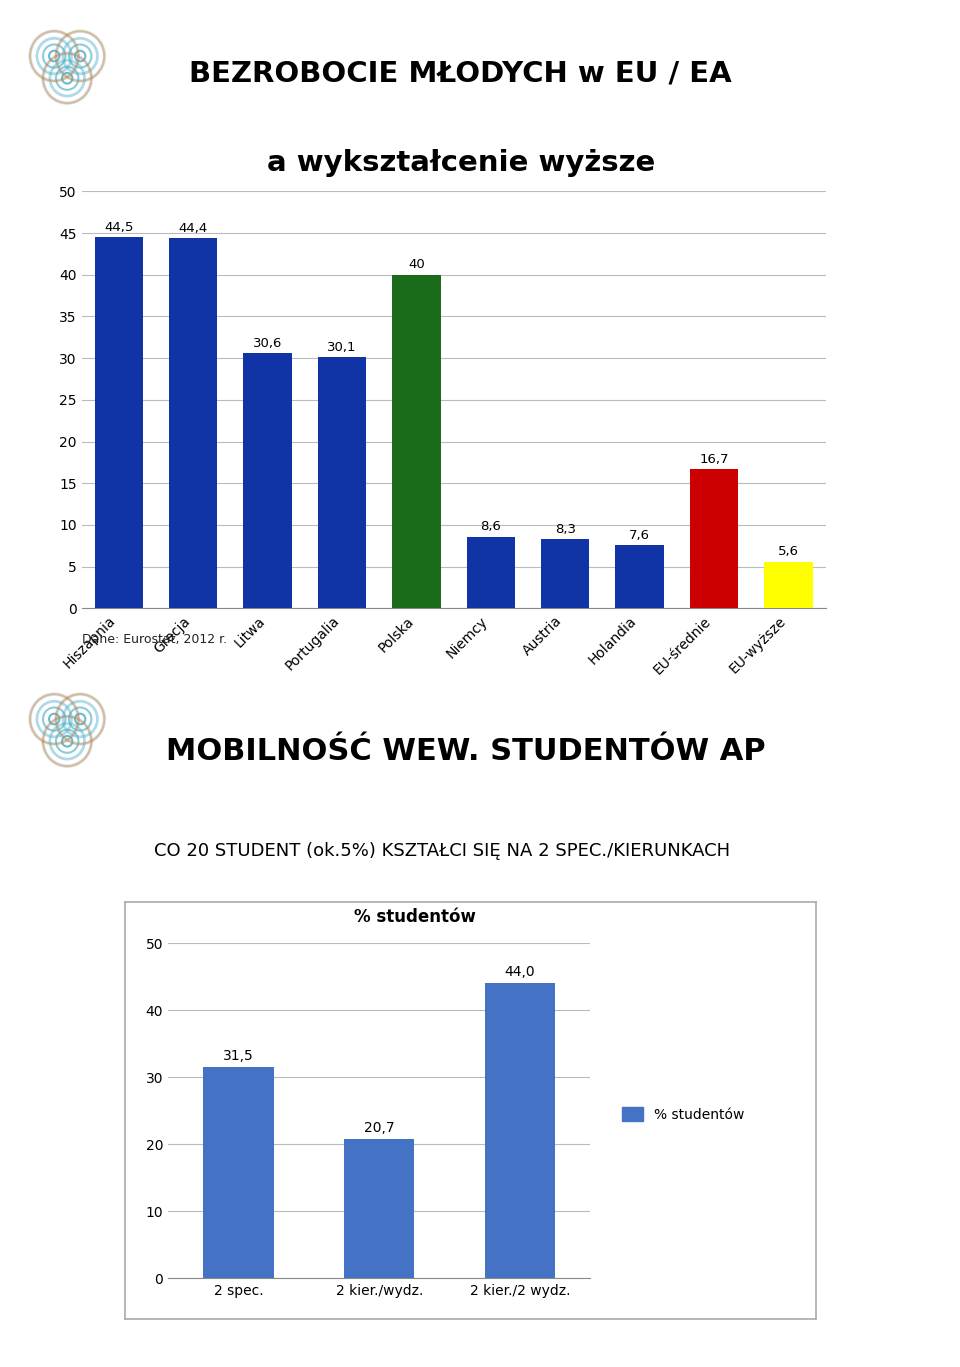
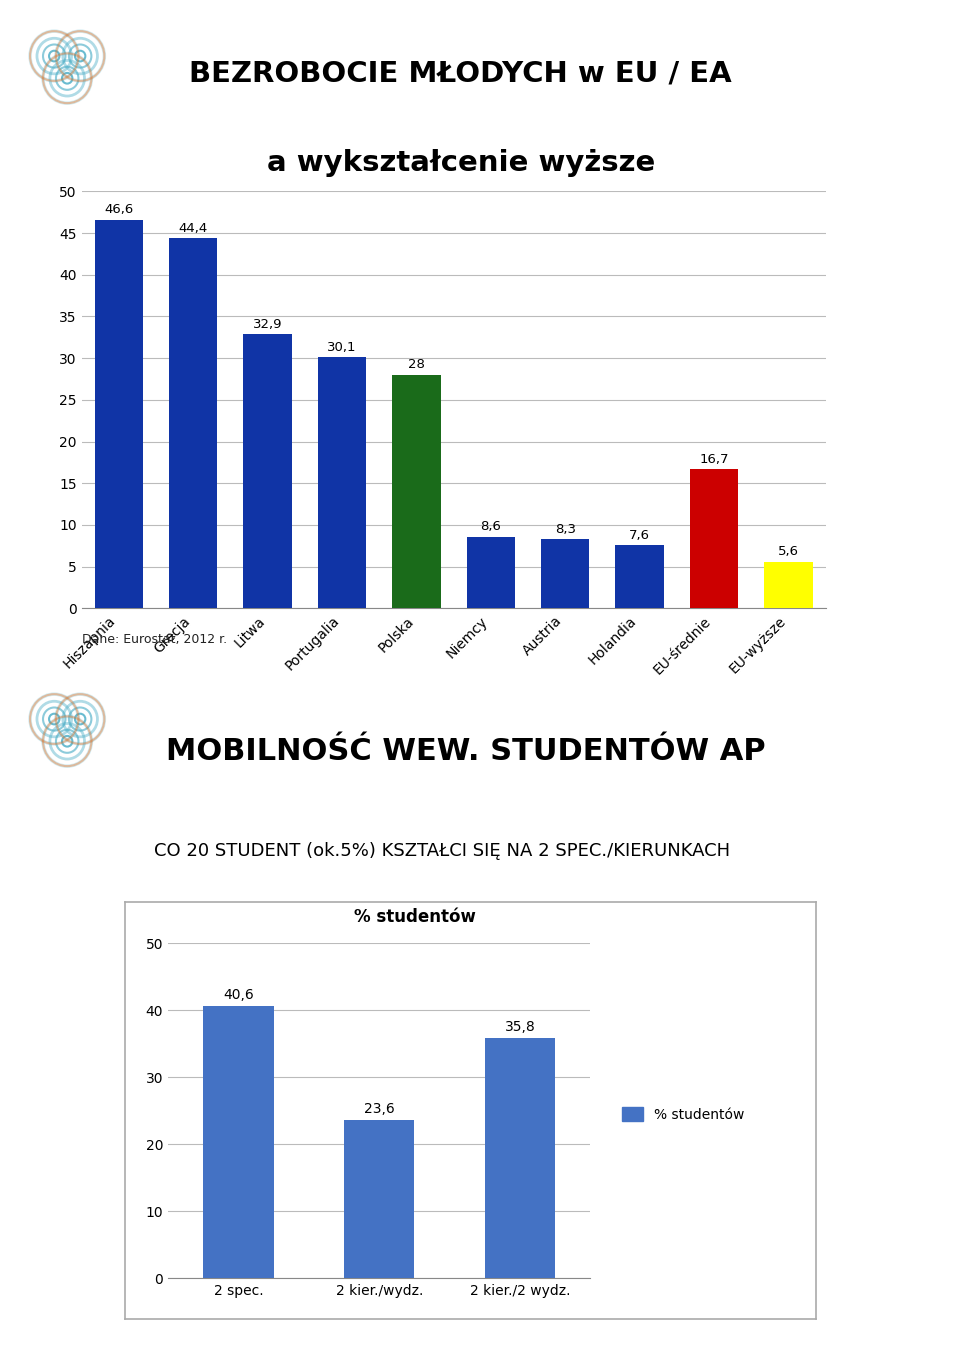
Hiszapnia: 44,5 -> 46,6
Litwa: 30,6 -> 32,9
Polska: 40 -> 28
2 spec.: 31,5 -> 40,6
2 kier./wydz.: 20,7 -> 23,6
2 kier./2 wydz.: 44,0 -> 35,8
